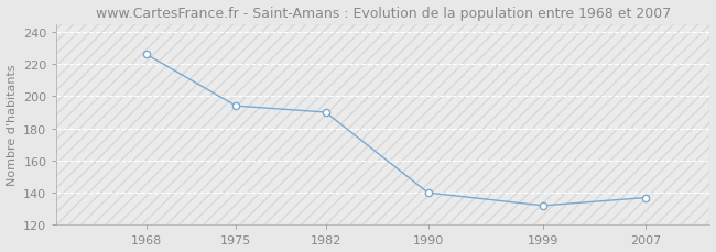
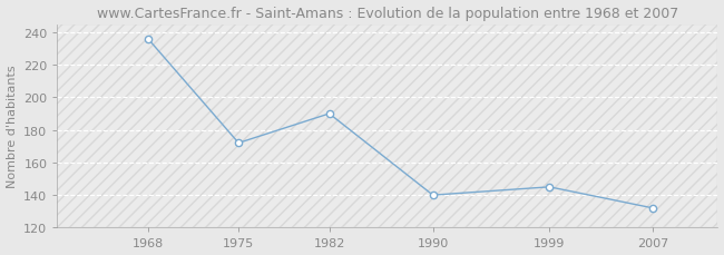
1968: 226 -> 236
1975: 194 -> 172
1999: 132 -> 145
2007: 137 -> 132
